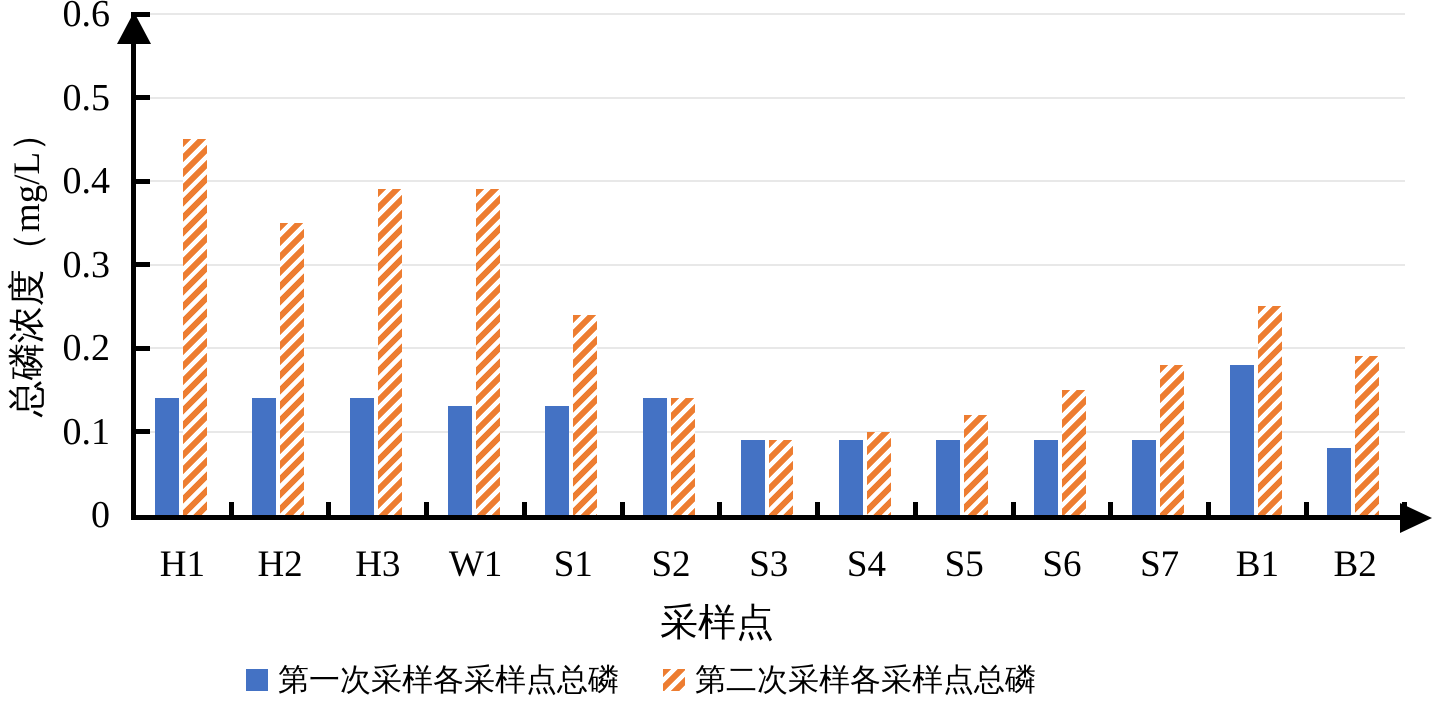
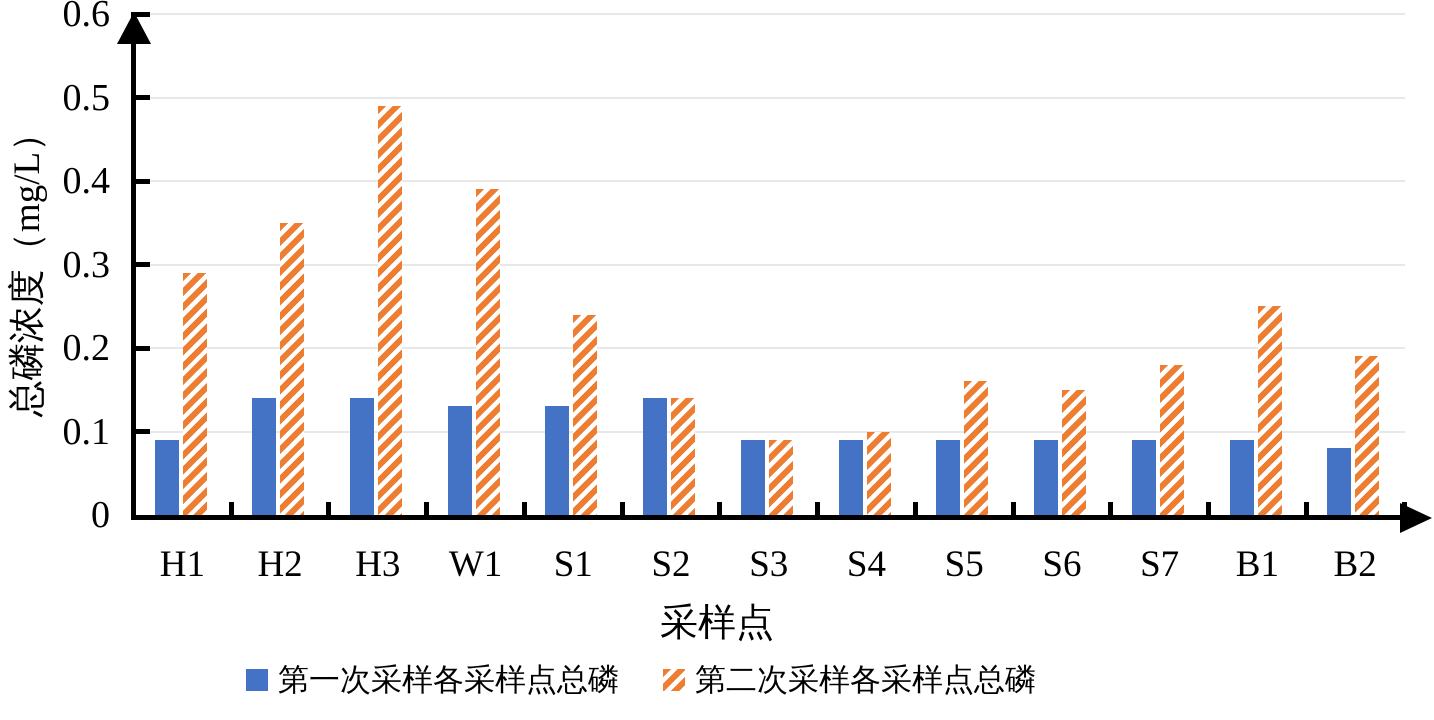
第一次采样各采样点总磷/H1: 0.14 -> 0.09
第二次采样各采样点总磷/H1: 0.45 -> 0.29
第二次采样各采样点总磷/H3: 0.39 -> 0.49
第二次采样各采样点总磷/S5: 0.12 -> 0.16
第一次采样各采样点总磷/B1: 0.18 -> 0.09
